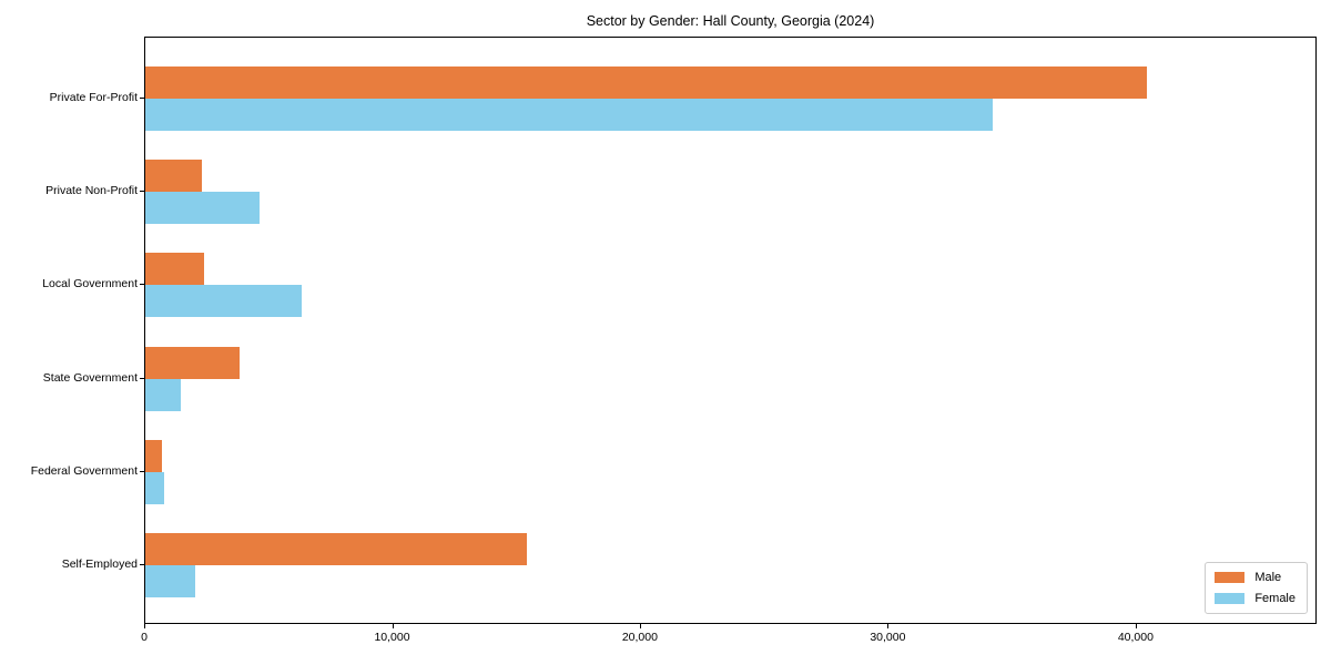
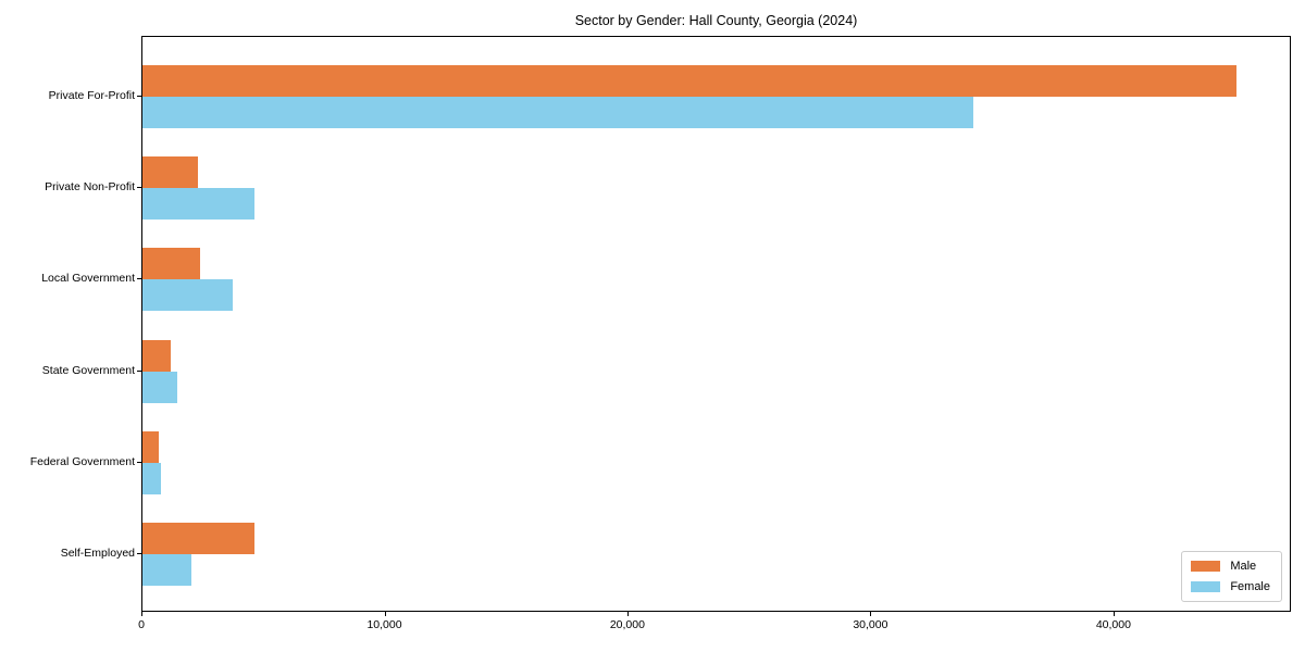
Male/Private For-Profit: 40400 -> 45000
Female/Local Government: 6300 -> 3700
Male/State Government: 3800 -> 1200
Male/Self-Employed: 15400 -> 4600
